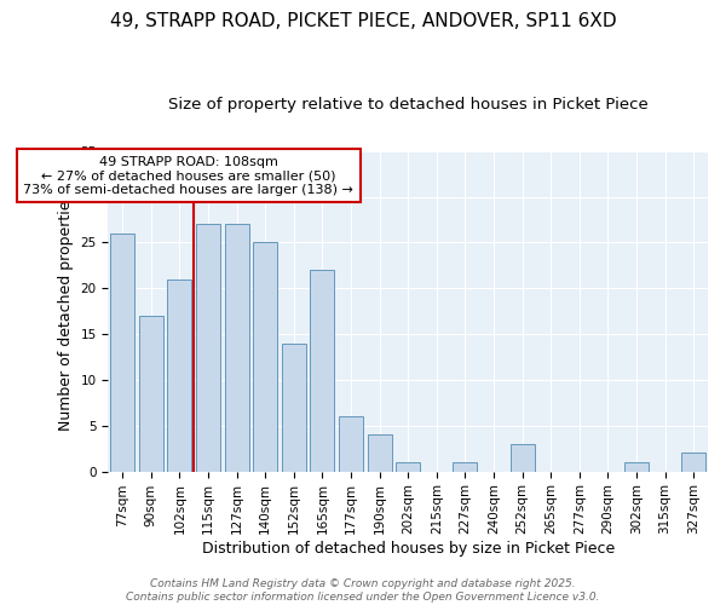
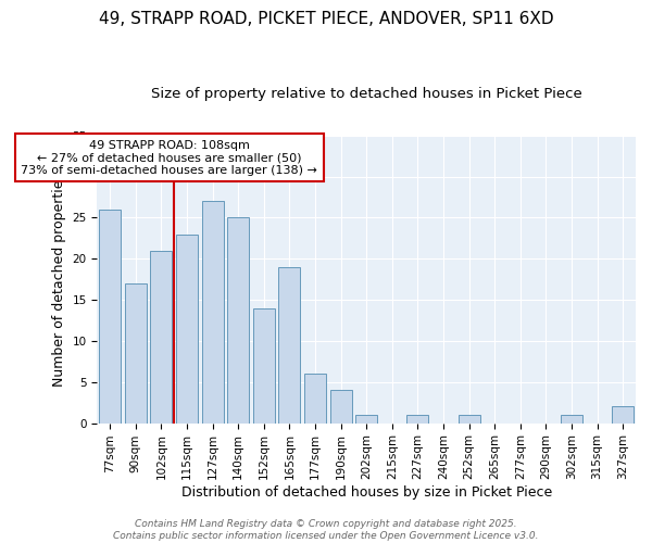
115sqm: 27 -> 23
165sqm: 22 -> 19
252sqm: 3 -> 1
